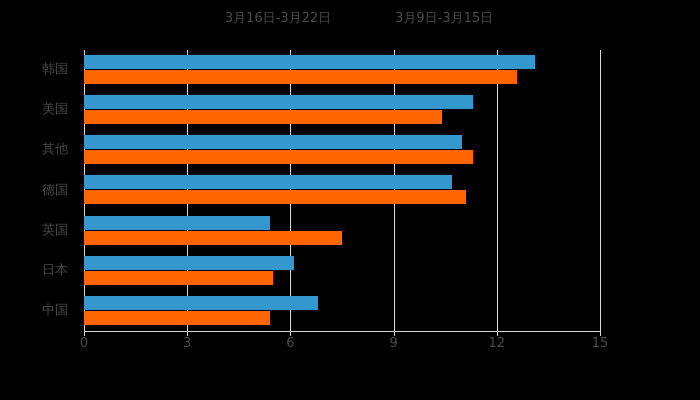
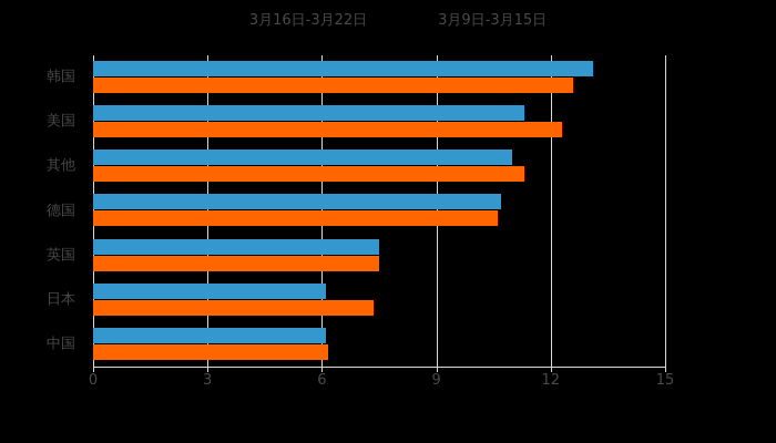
3月9日-3月15日/美国: 10.4 -> 12.3
3月9日-3月15日/德国: 11.1 -> 10.6
3月16日-3月22日/英国: 5.4 -> 7.5
3月9日-3月15日/日本: 5.5 -> 7.3
3月16日-3月22日/中国: 6.8 -> 6.1
3月9日-3月15日/中国: 5.4 -> 6.2
